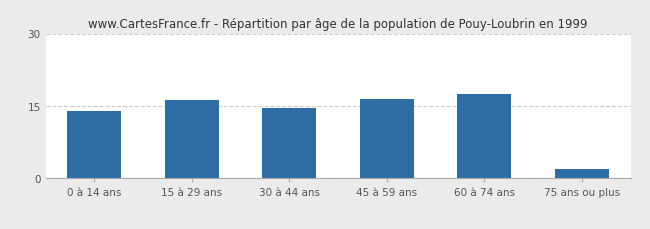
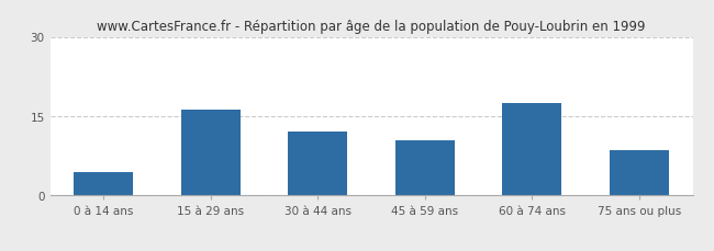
0 à 14 ans: 14.0 -> 4.5
30 à 44 ans: 14.5 -> 12.0
45 à 59 ans: 16.5 -> 10.5
75 ans ou plus: 2.0 -> 8.5
